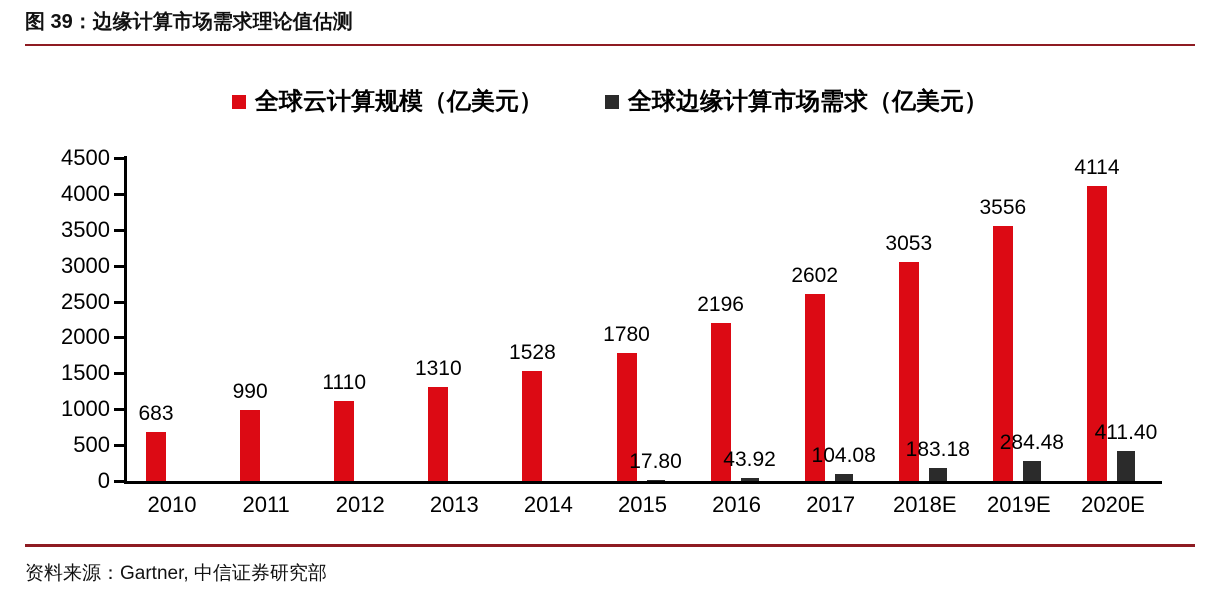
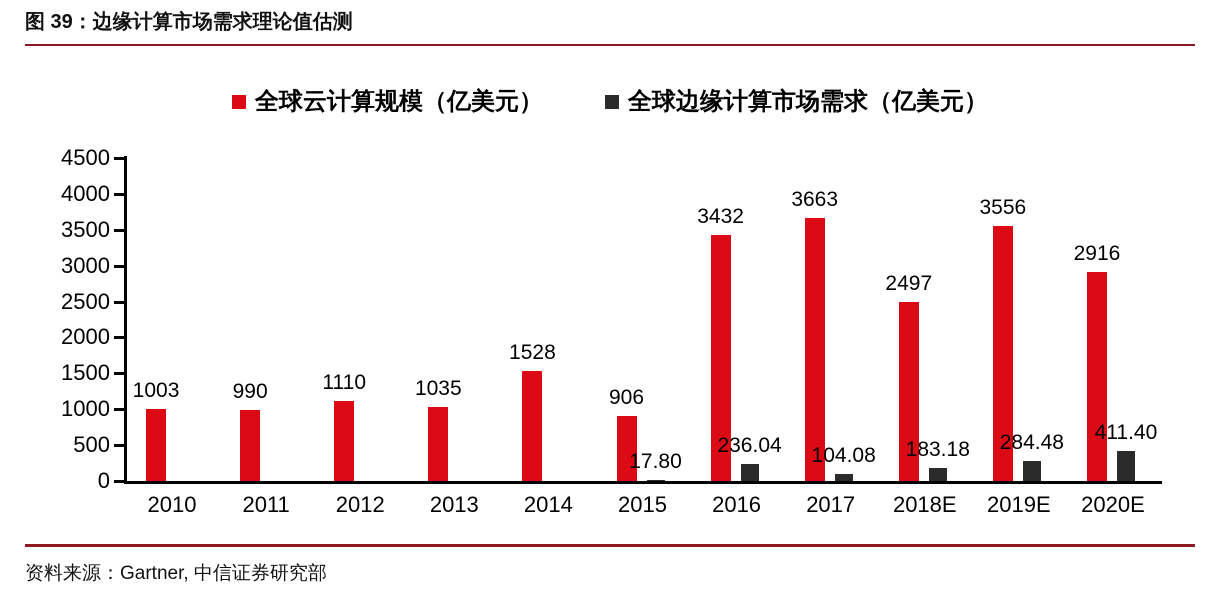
全球云计算规模（亿美元）/2010: 683 -> 1003
全球云计算规模（亿美元）/2013: 1310 -> 1035
全球云计算规模（亿美元）/2015: 1780 -> 906
全球云计算规模（亿美元）/2016: 2196 -> 3432
全球边缘计算市场需求（亿美元）/2016: 43.92 -> 236.04
全球云计算规模（亿美元）/2017: 2602 -> 3663
全球云计算规模（亿美元）/2018E: 3053 -> 2497
全球云计算规模（亿美元）/2020E: 4114 -> 2916
